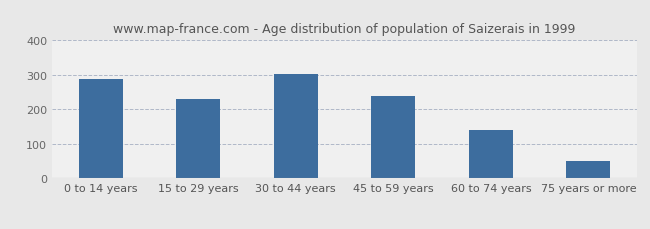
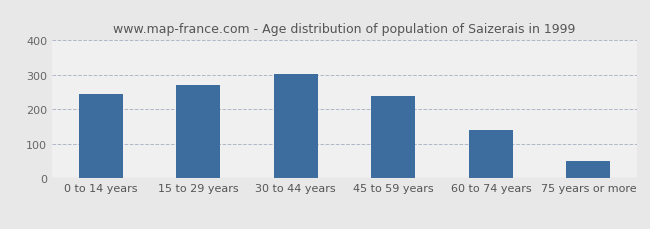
0 to 14 years: 288 -> 245
15 to 29 years: 231 -> 270
